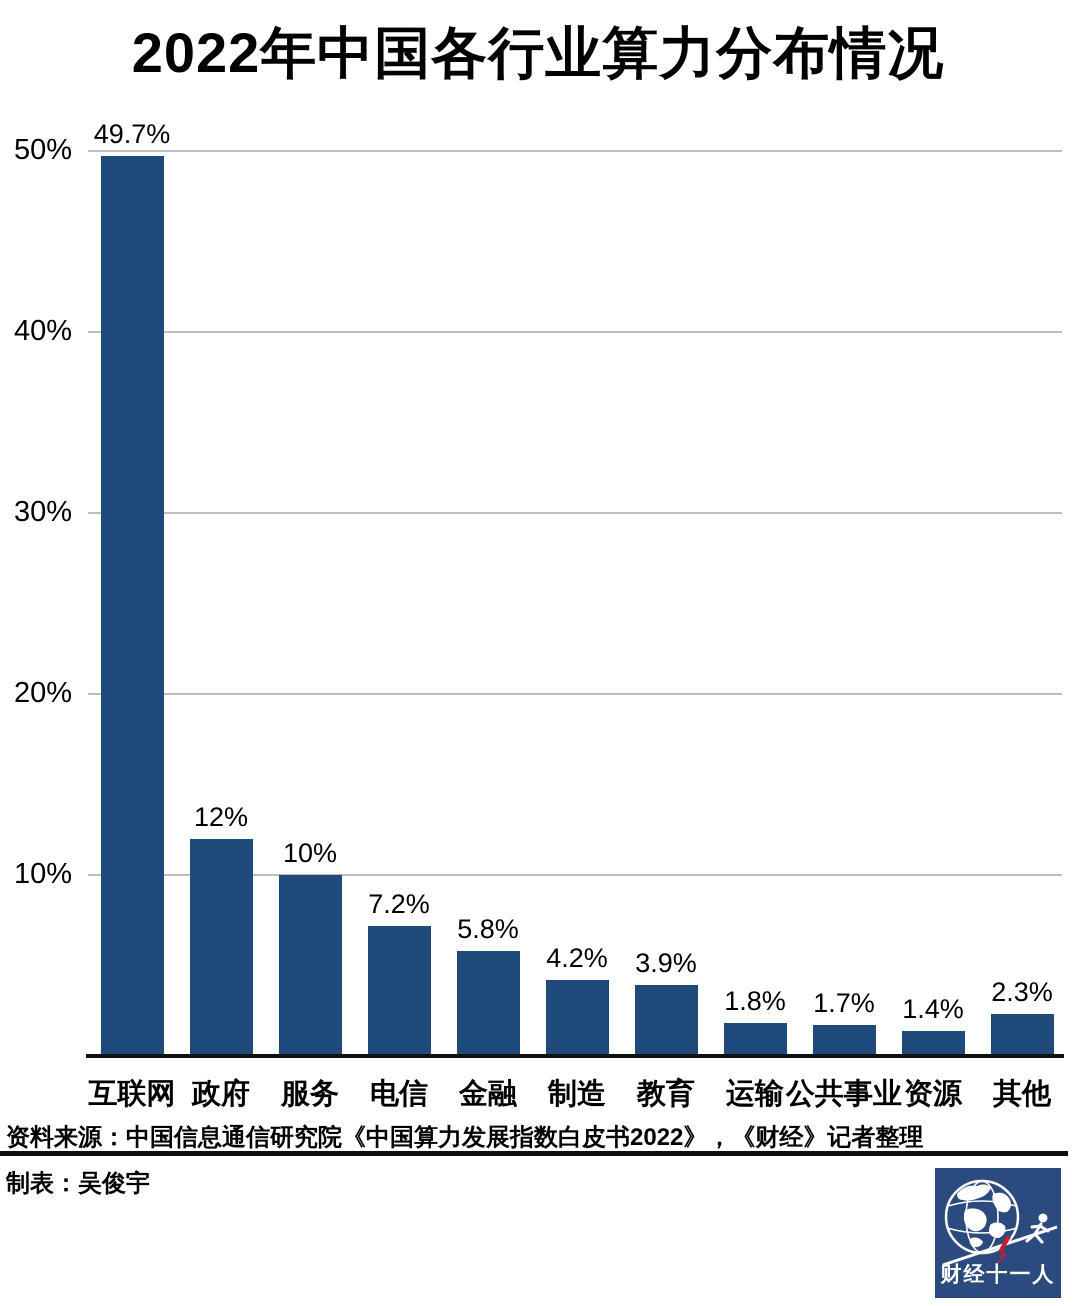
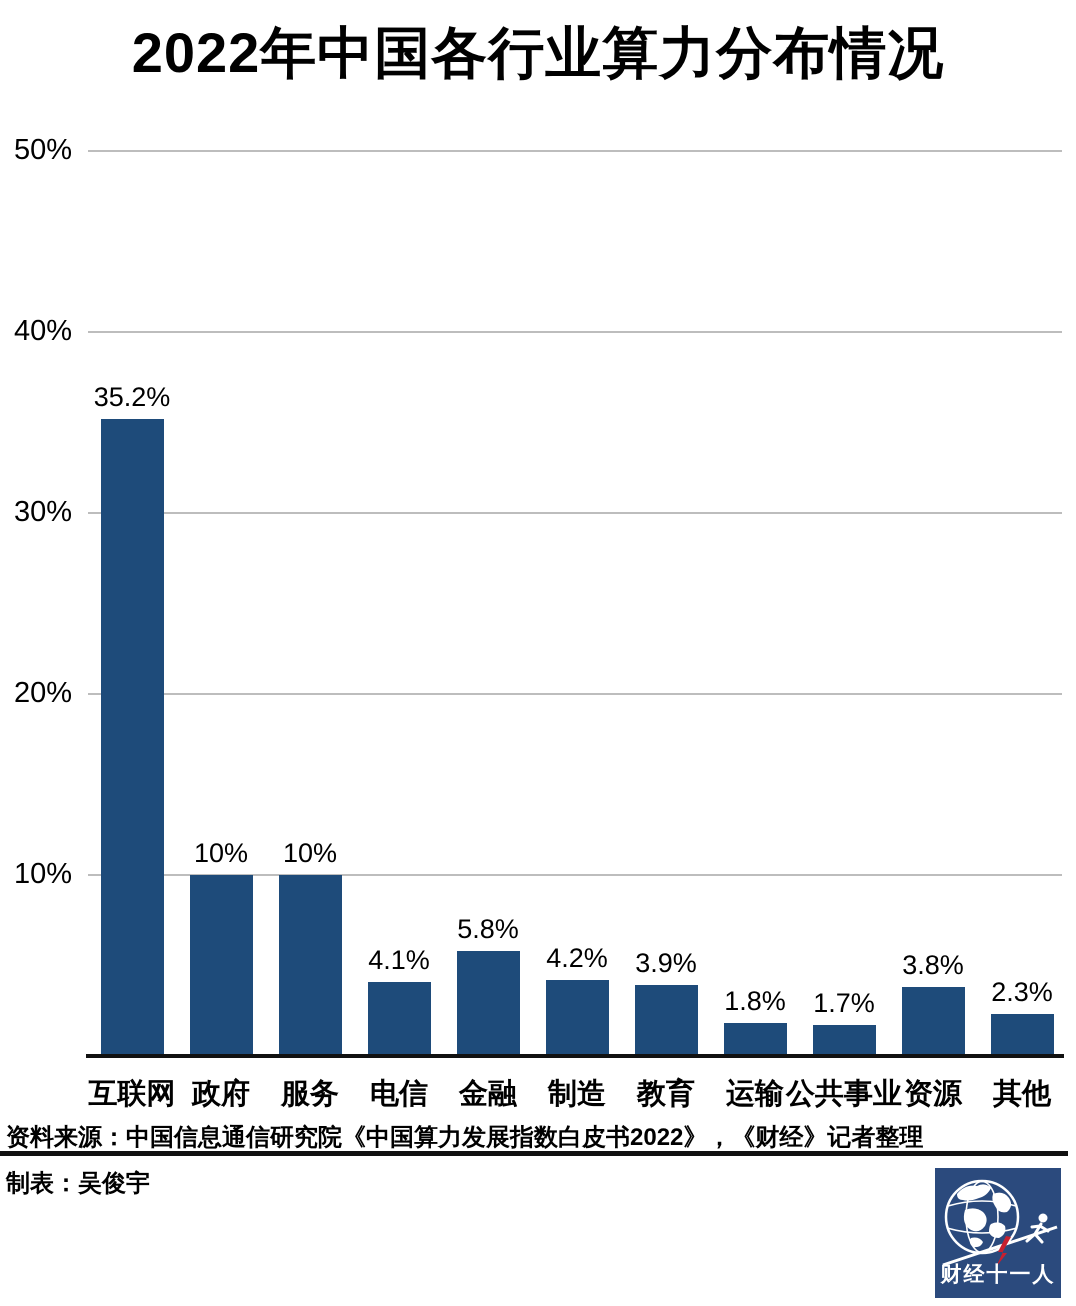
互联网: 49.7% -> 35.2%
政府: 12% -> 10%
电信: 7.2% -> 4.1%
资源: 1.4% -> 3.8%
